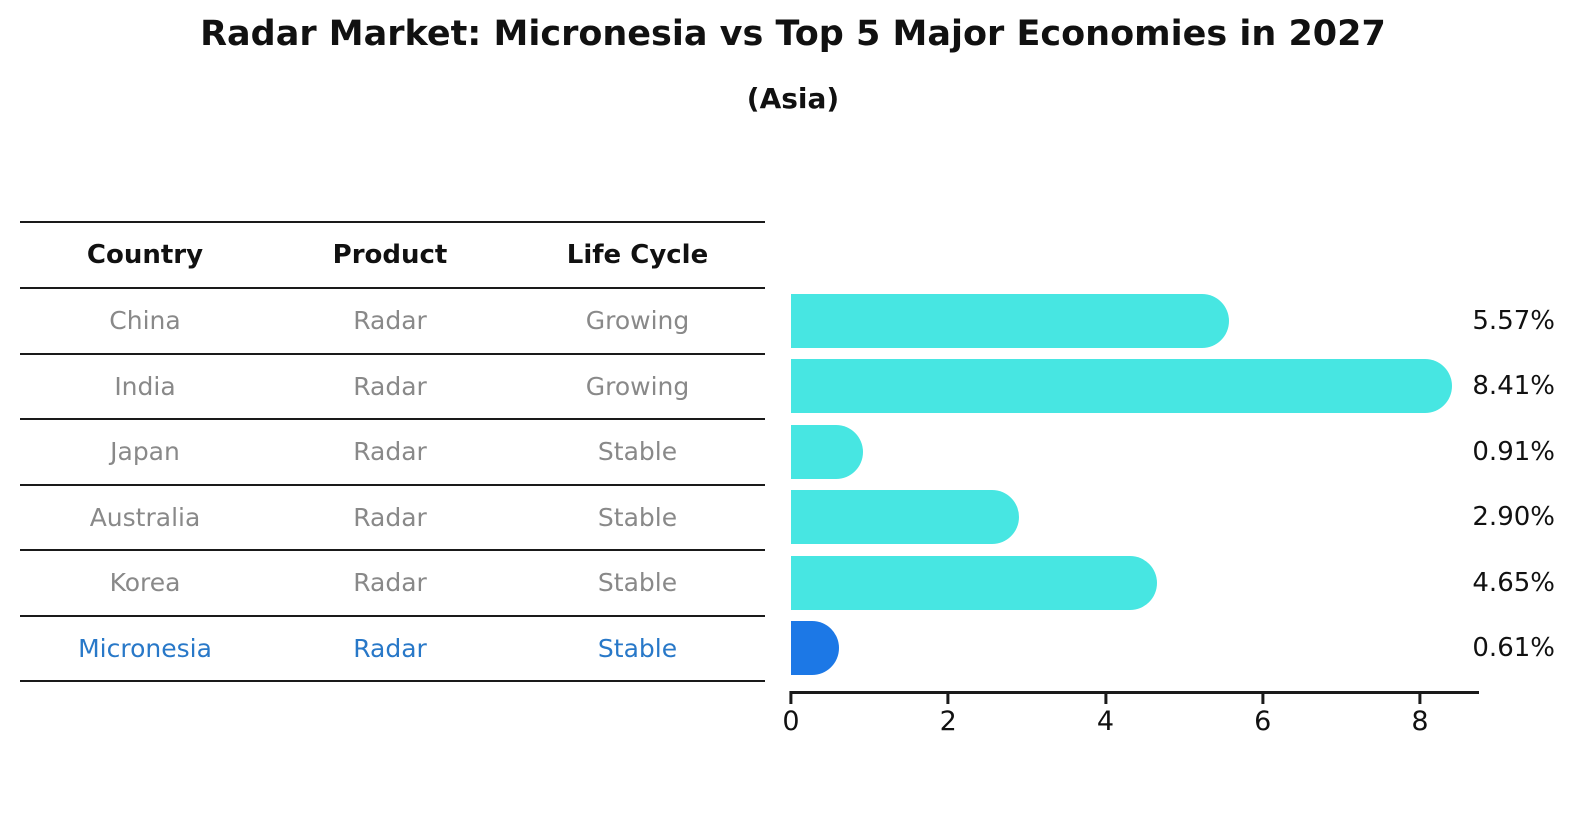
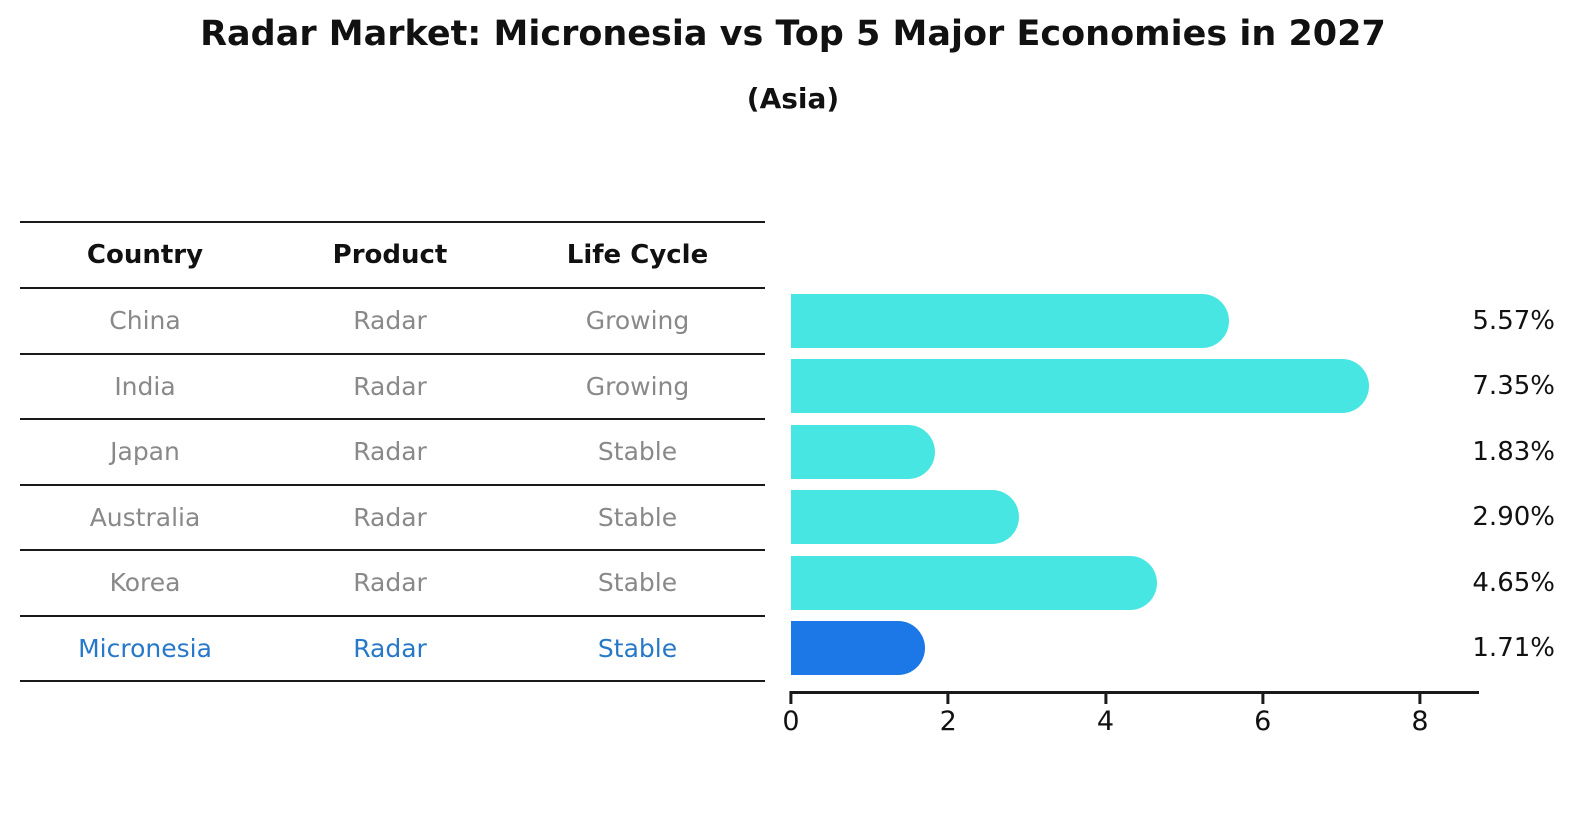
India: 8.41% -> 7.35%
Japan: 0.91% -> 1.83%
Micronesia: 0.61% -> 1.71%
